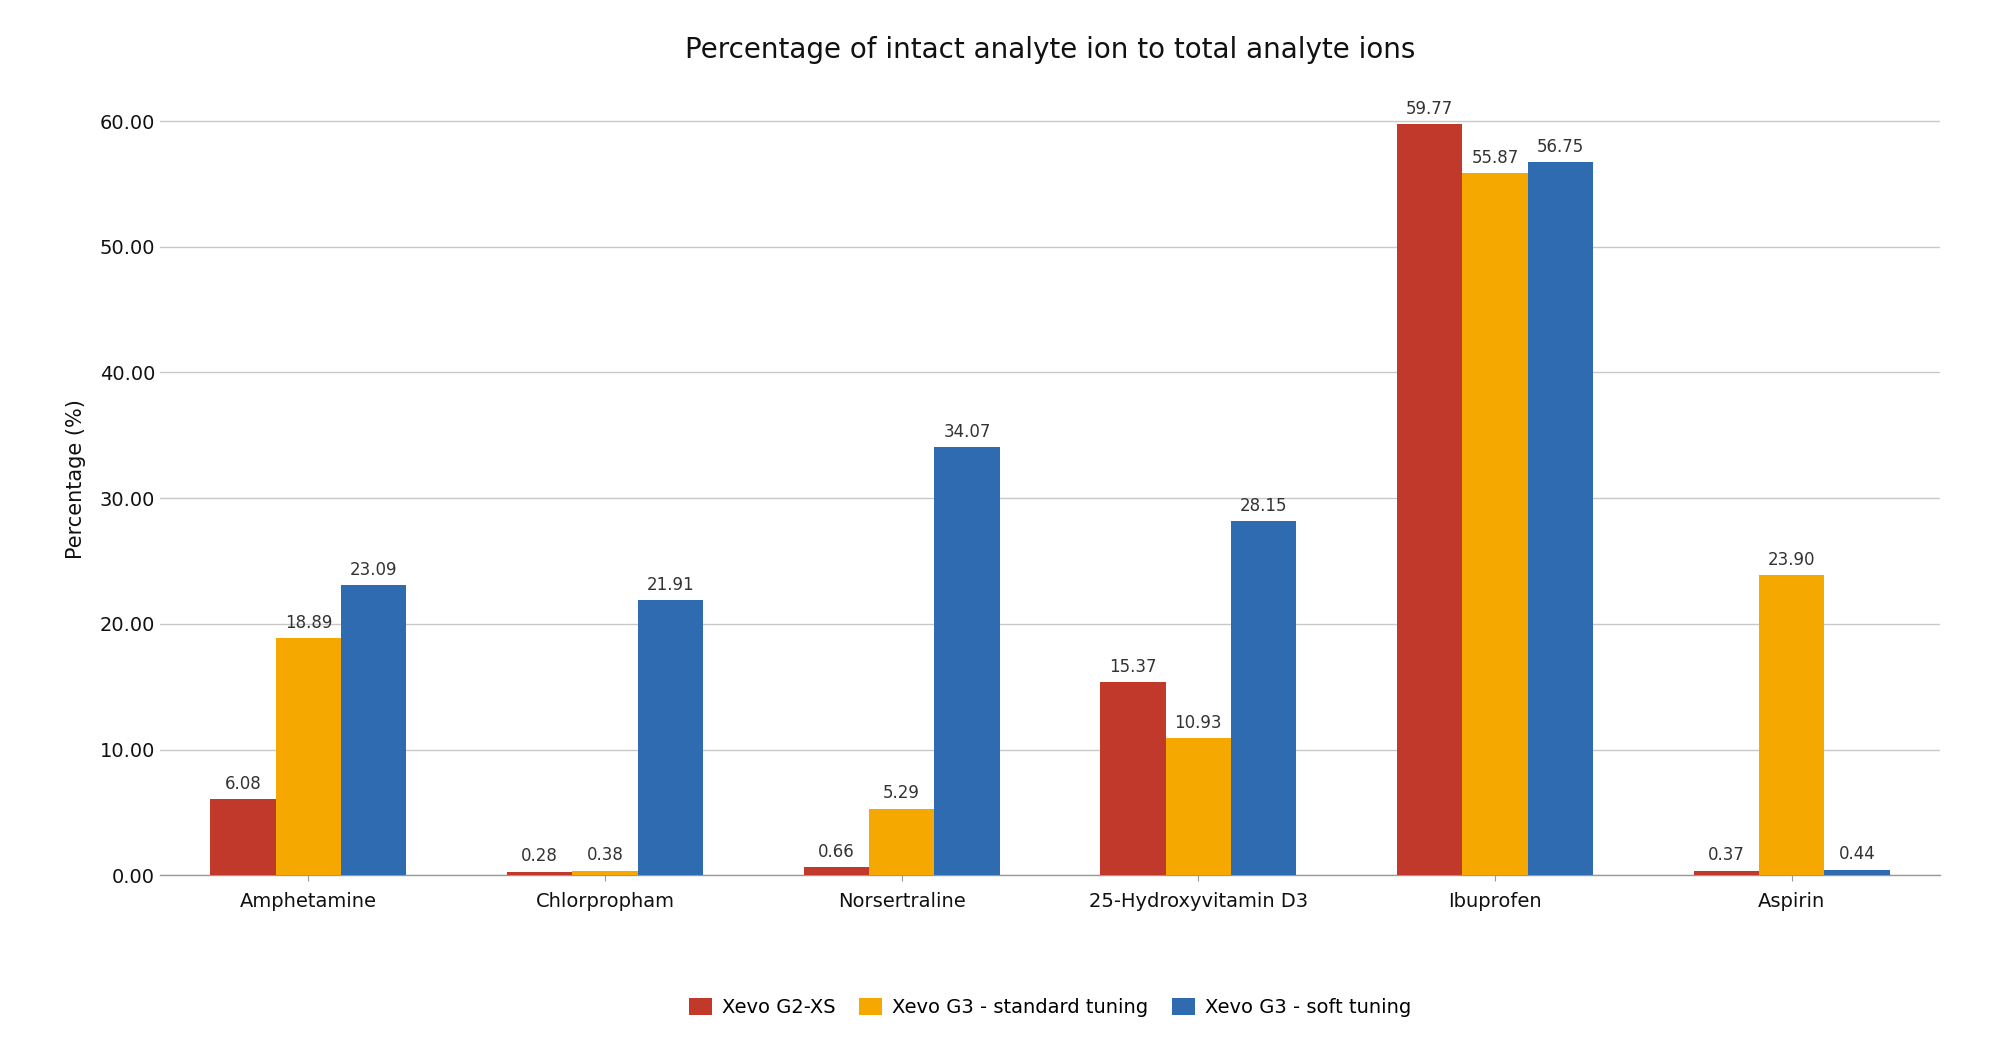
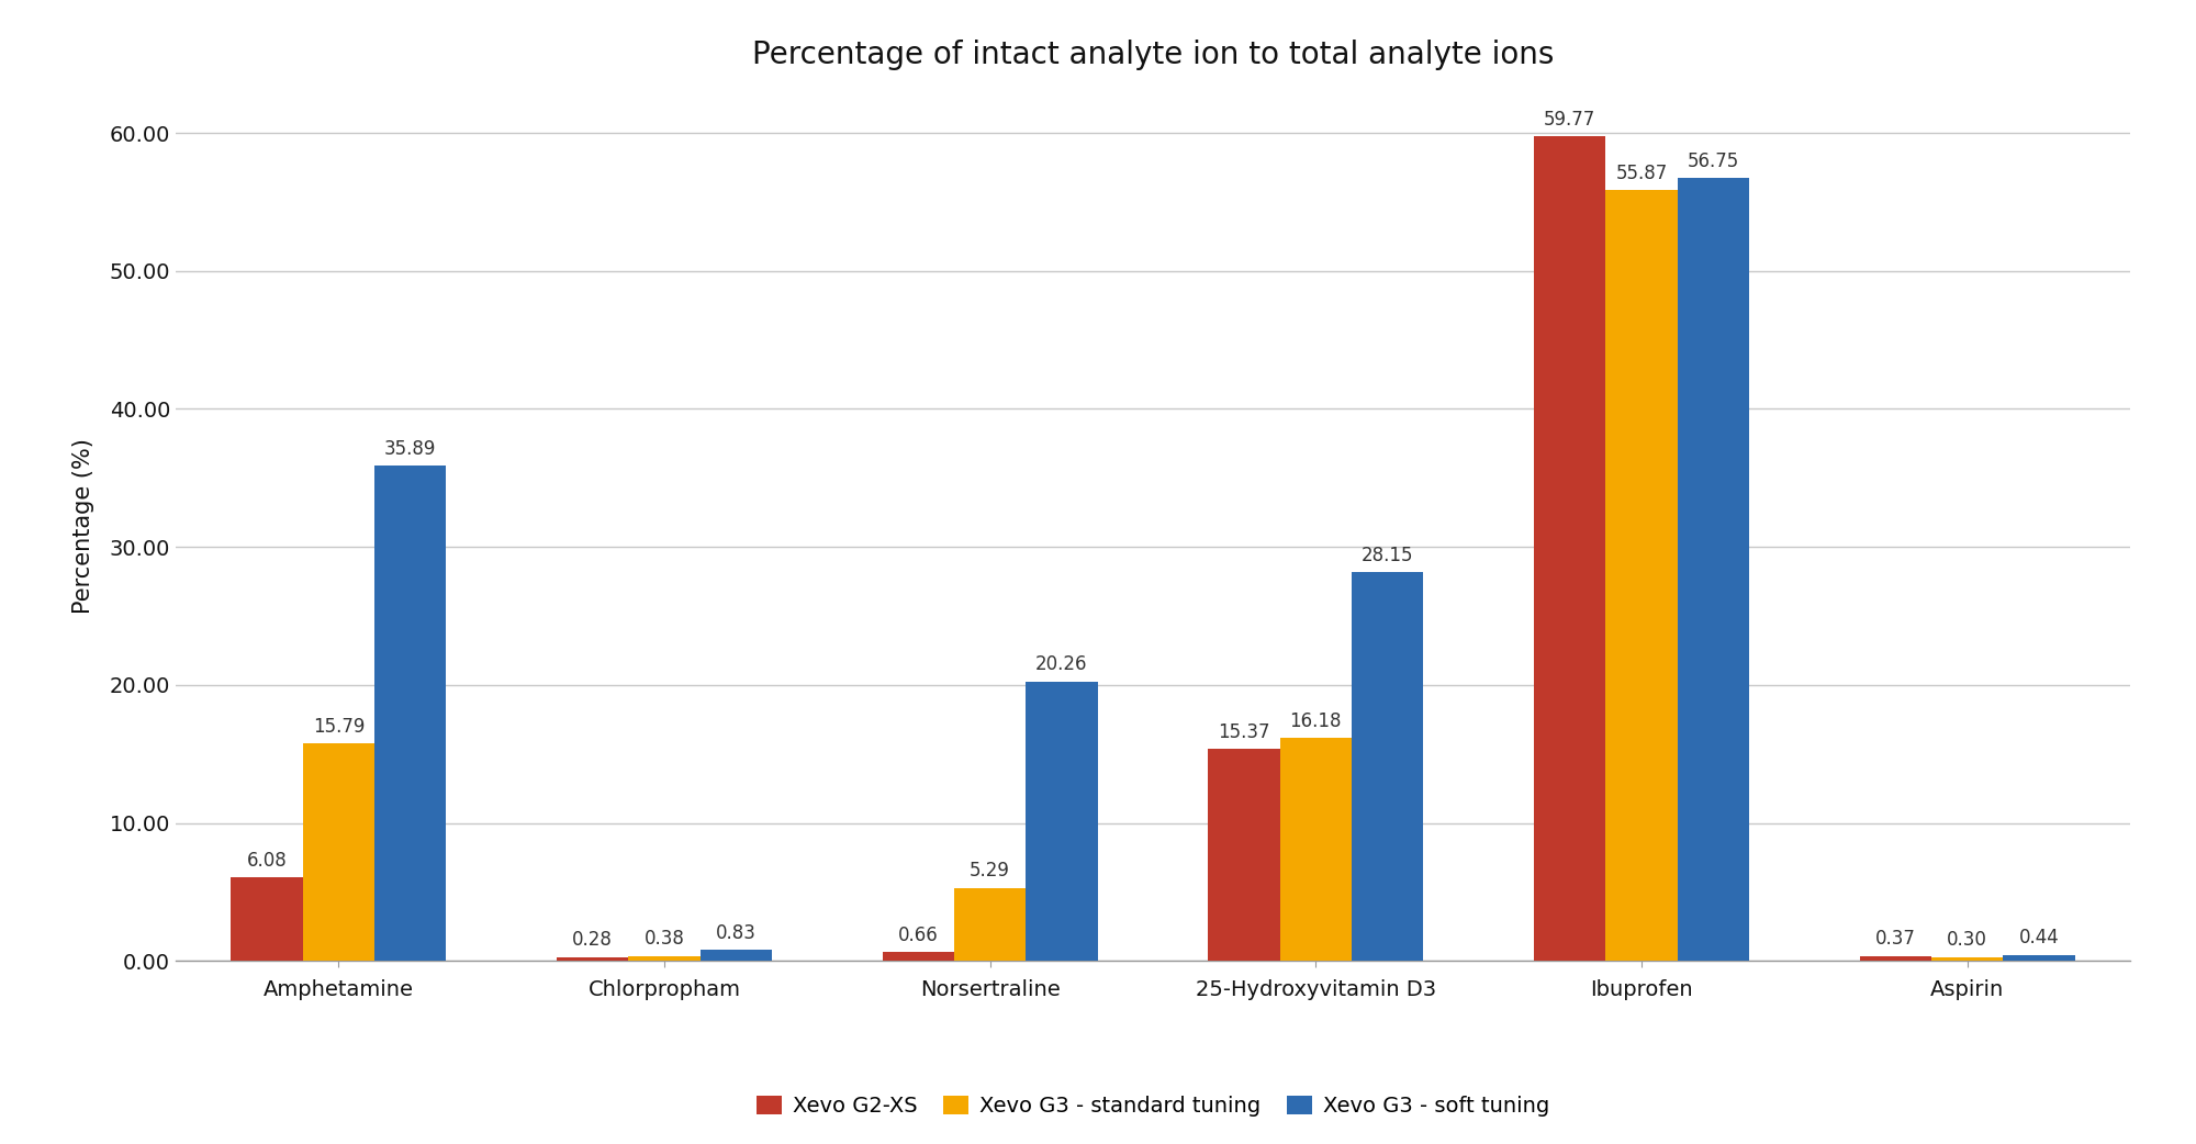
Xevo G3 - standard tuning/Amphetamine: 18.89 -> 15.79
Xevo G3 - soft tuning/Amphetamine: 23.09 -> 35.89
Xevo G3 - soft tuning/Chlorpropham: 21.91 -> 0.83
Xevo G3 - soft tuning/Norsertraline: 34.07 -> 20.26
Xevo G3 - standard tuning/25-Hydroxyvitamin D3: 10.93 -> 16.18
Xevo G3 - standard tuning/Aspirin: 23.90 -> 0.30
